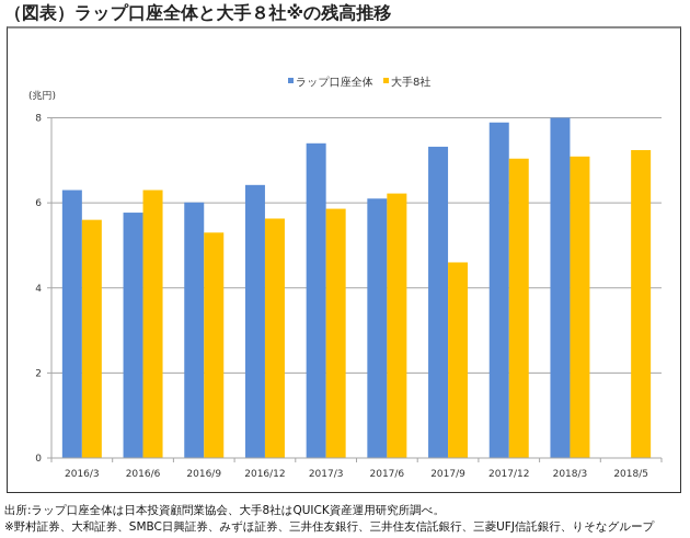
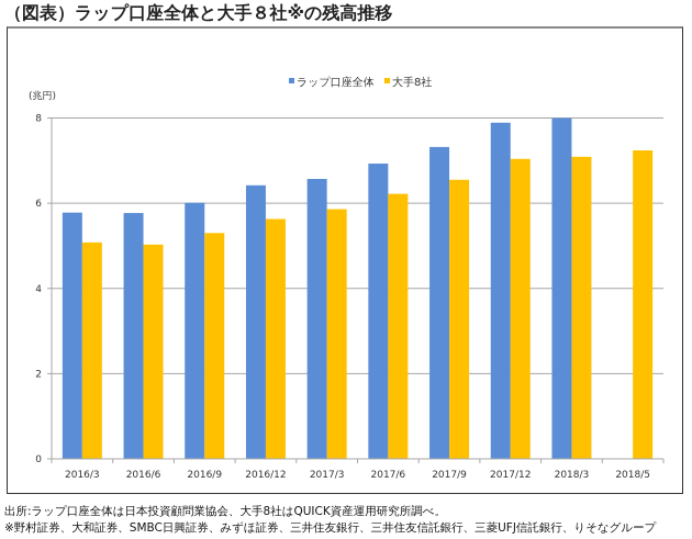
ラップ口座全体/2016/3: 6.3 -> 5.8
大手8社/2016/3: 5.6 -> 5.1
大手8社/2016/6: 6.3 -> 5.0
ラップ口座全体/2017/3: 7.4 -> 6.6
ラップ口座全体/2017/6: 6.1 -> 6.9
大手8社/2017/9: 4.6 -> 6.5
